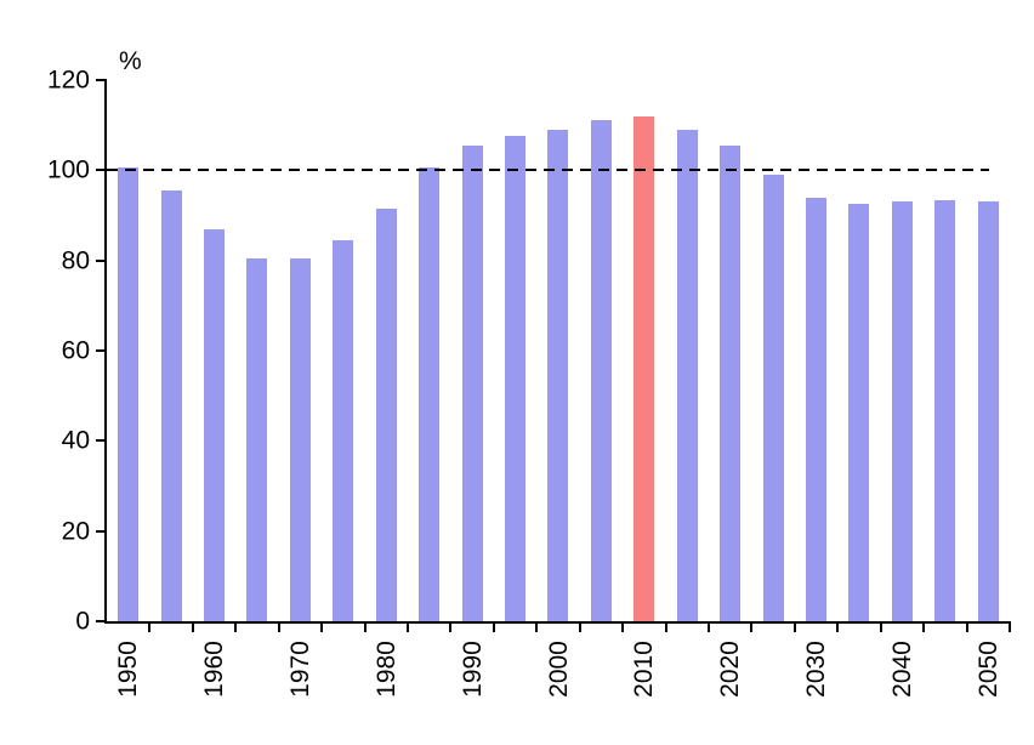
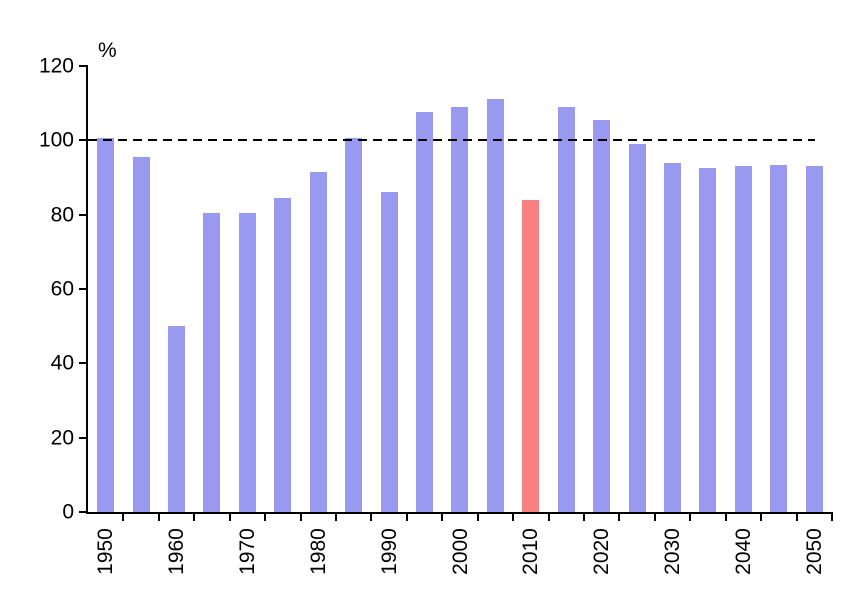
1960: 87 -> 50
1990: 106 -> 86
2010: 112 -> 84
